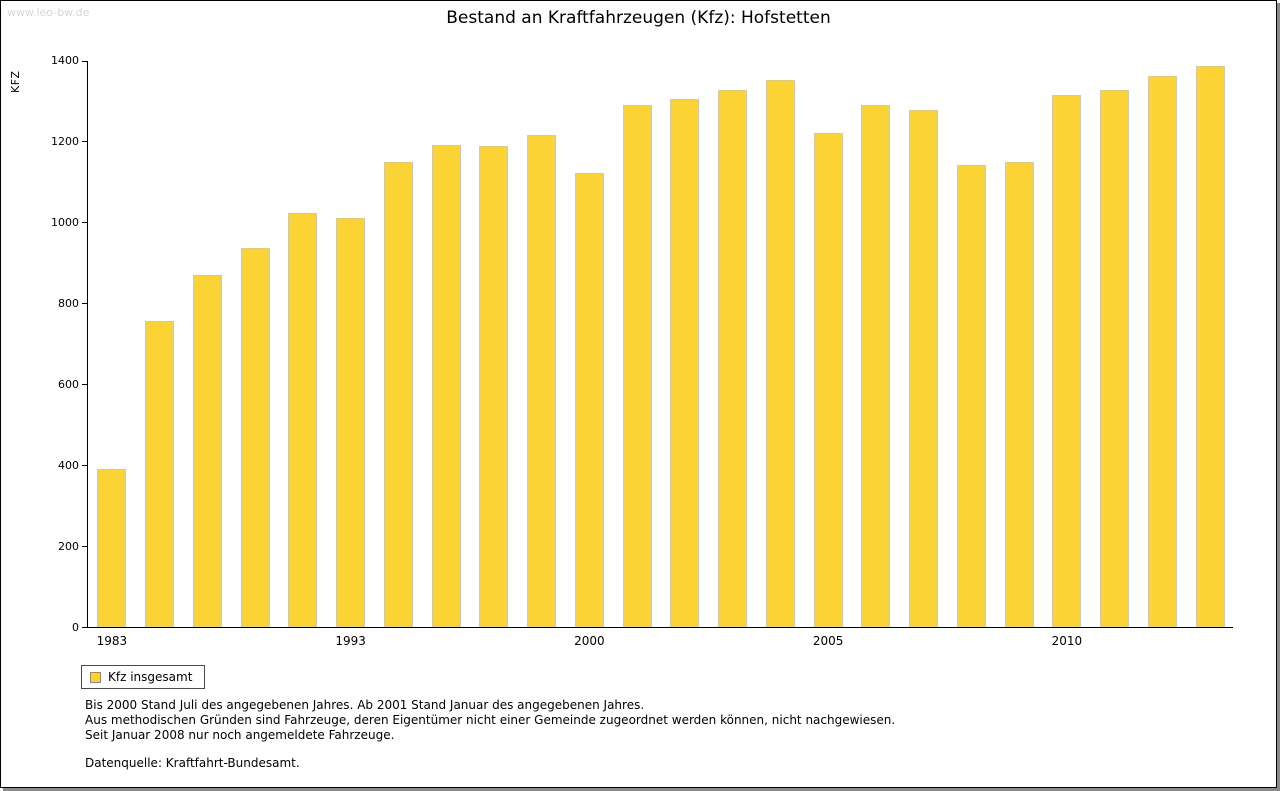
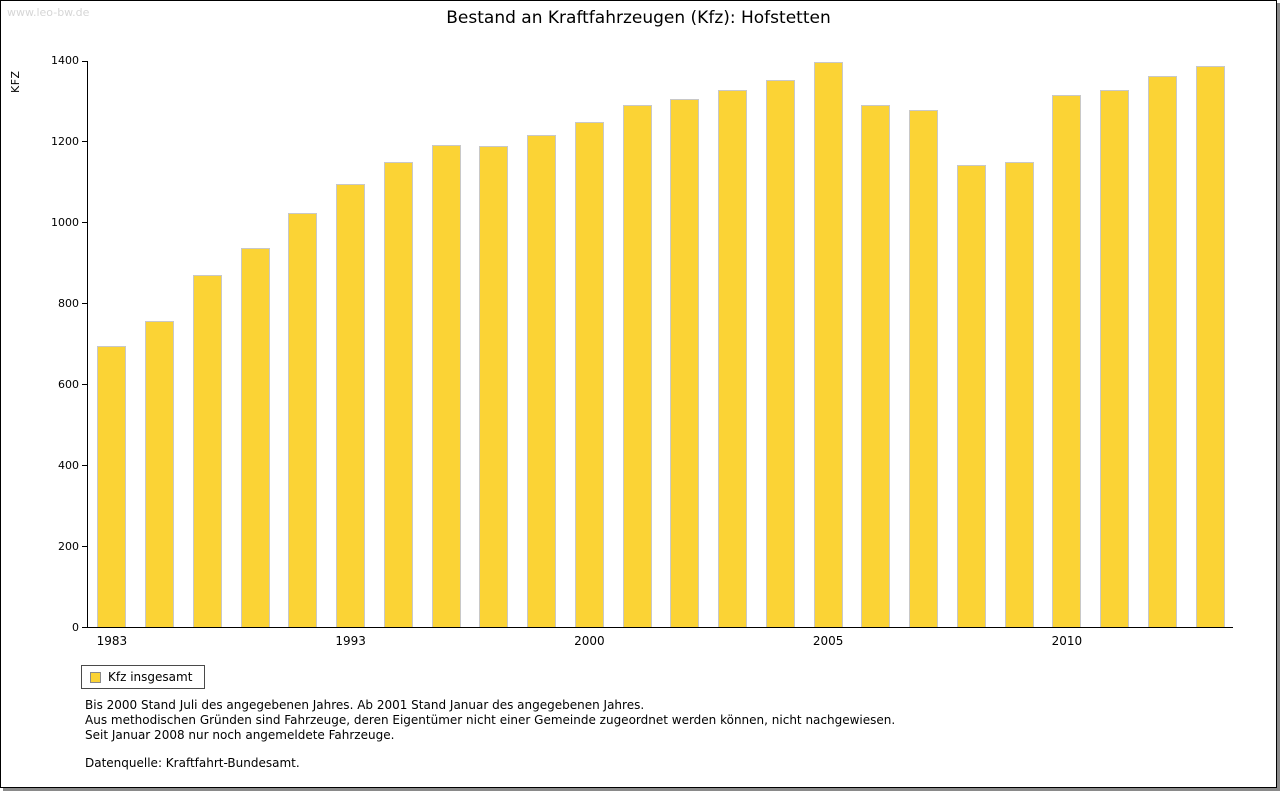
1983: 390 -> 700
1993: 1010 -> 1100
2000: 1120 -> 1250
2005: 1220 -> 1400
